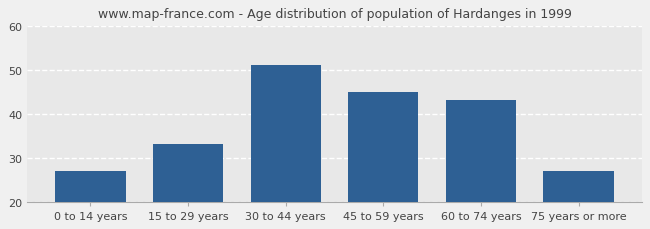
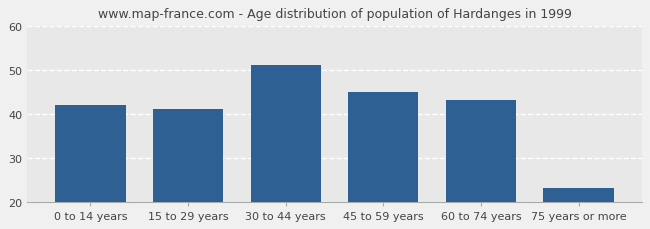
0 to 14 years: 27 -> 42
15 to 29 years: 33 -> 41
75 years or more: 27 -> 23
